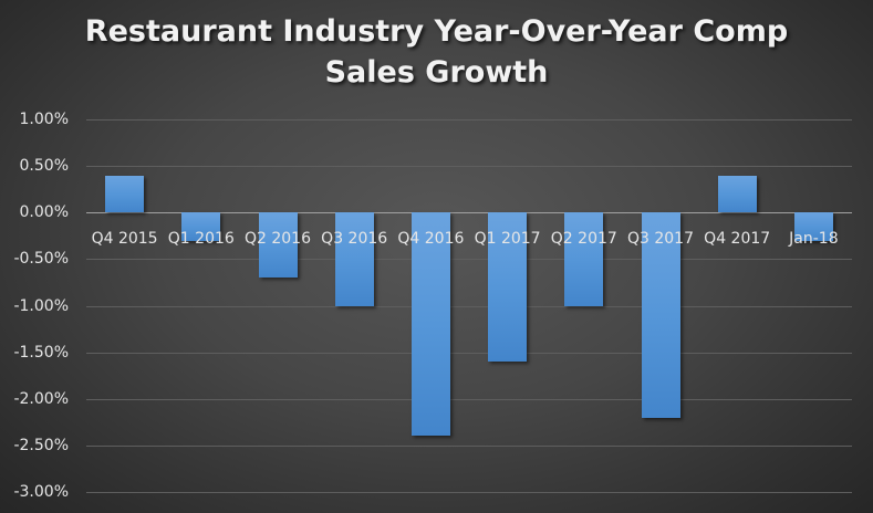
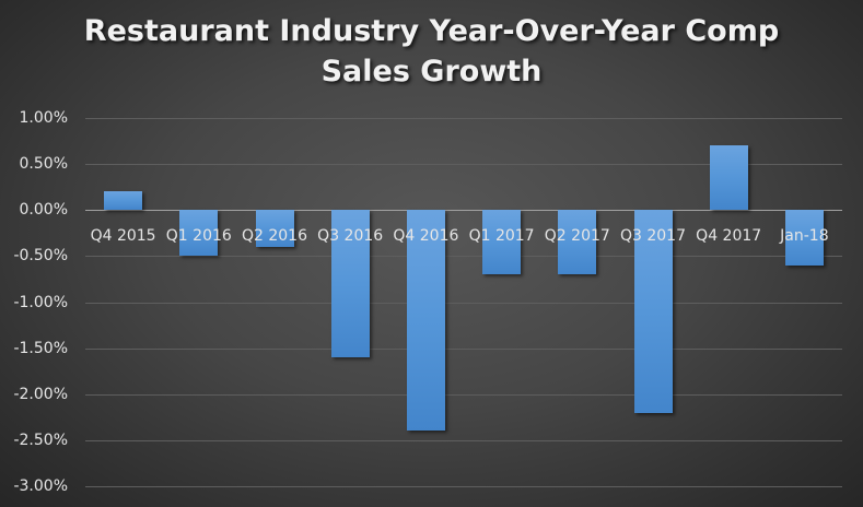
Q4 2015: 0.4% -> 0.2%
Q1 2016: -0.3% -> -0.5%
Q2 2016: -0.7% -> -0.4%
Q3 2016: -1.0% -> -1.6%
Q1 2017: -1.6% -> -0.7%
Q2 2017: -1.0% -> -0.7%
Q4 2017: 0.4% -> 0.7%
Jan-18: -0.3% -> -0.6%
